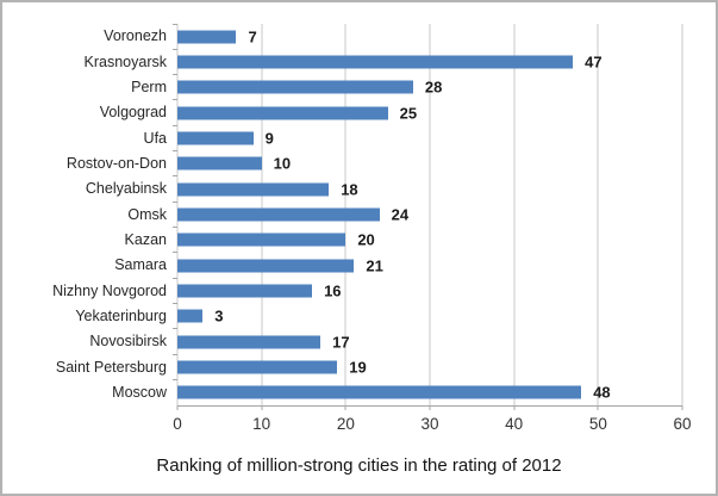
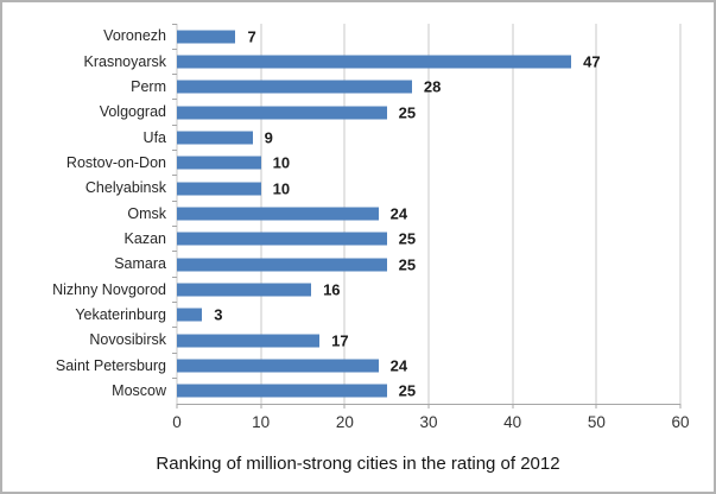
Chelyabinsk: 18 -> 10
Kazan: 20 -> 25
Samara: 21 -> 25
Saint Petersburg: 19 -> 24
Moscow: 48 -> 25
